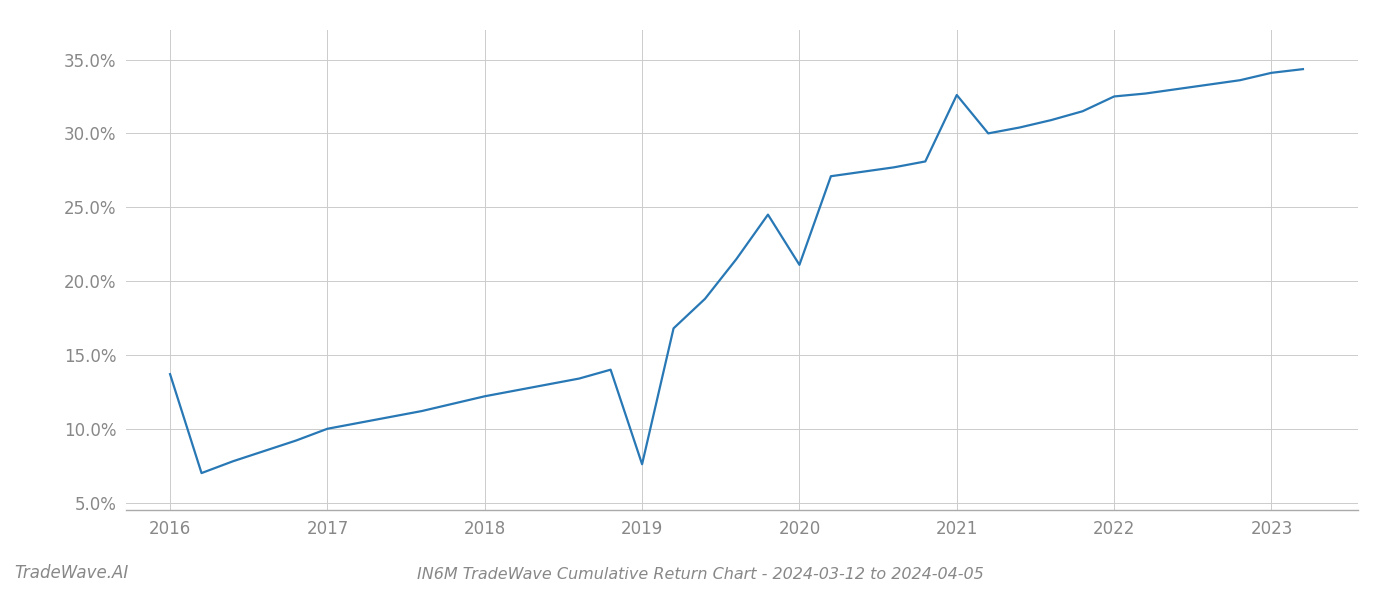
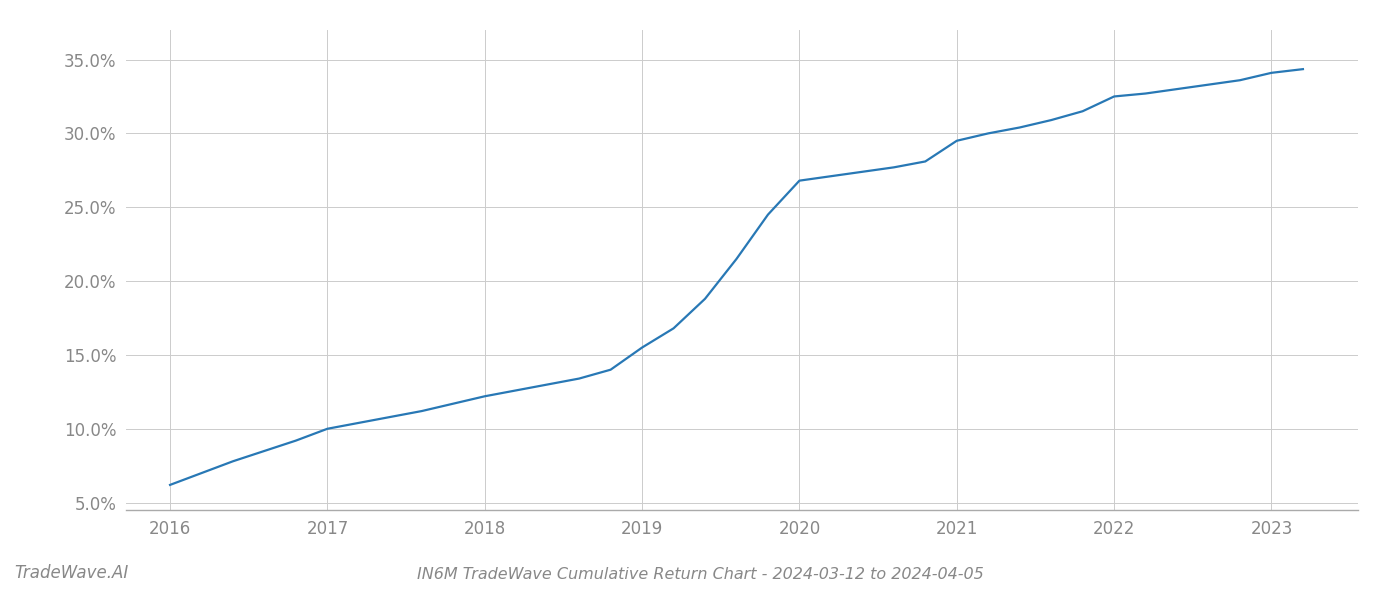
2016: 13.7% -> 6.2%
2019: 7.6% -> 15.5%
2020: 21.1% -> 26.8%
2021: 32.6% -> 29.5%
